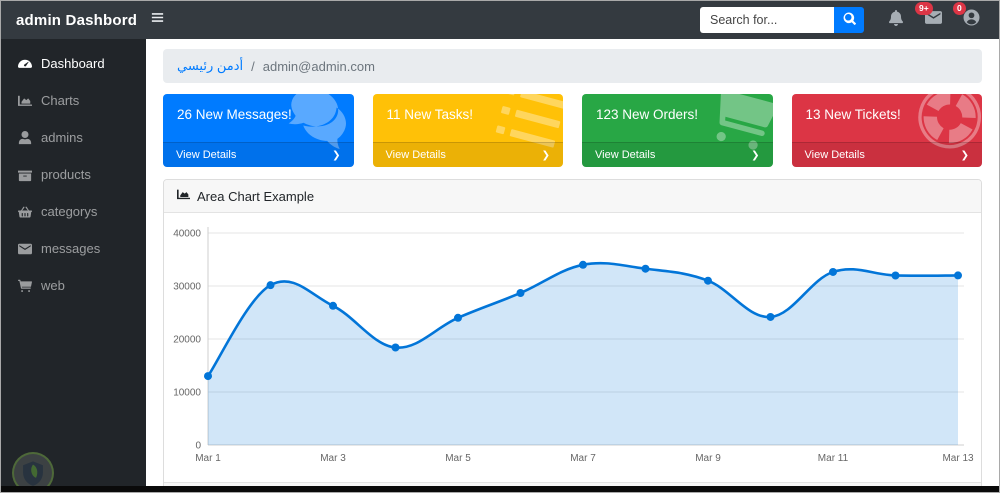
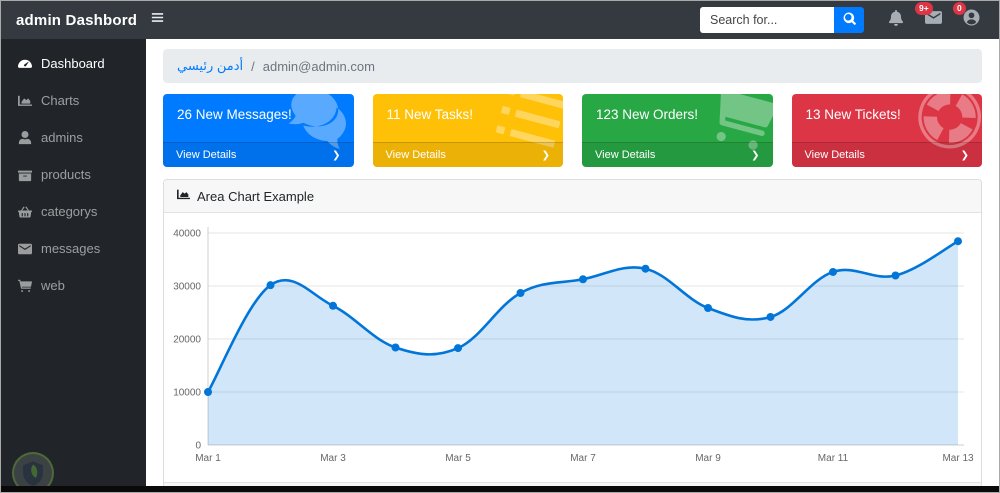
Mar 1: 13000 -> 10000
Mar 5: 24000 -> 18000
Mar 7: 34000 -> 31000
Mar 9: 31000 -> 26000
Mar 13: 32000 -> 38000
